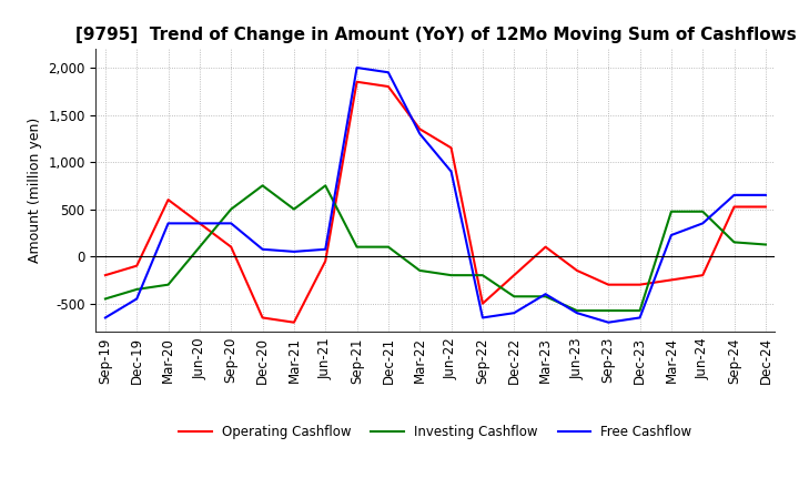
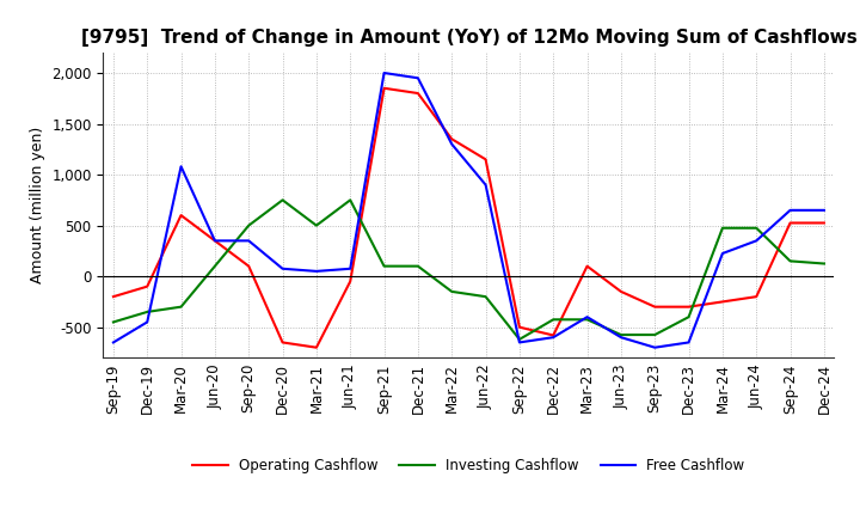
Free Cashflow/Mar-20: 350 -> 1,080
Investing Cashflow/Sep-22: -200 -> -620
Operating Cashflow/Dec-22: -200 -> -580
Investing Cashflow/Dec-23: -580 -> -400
